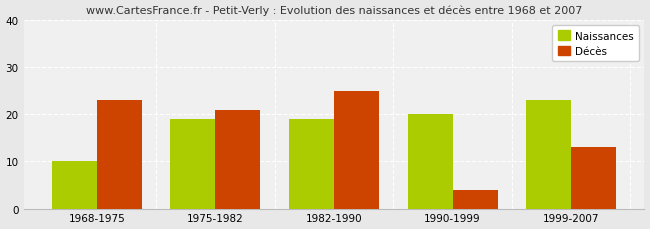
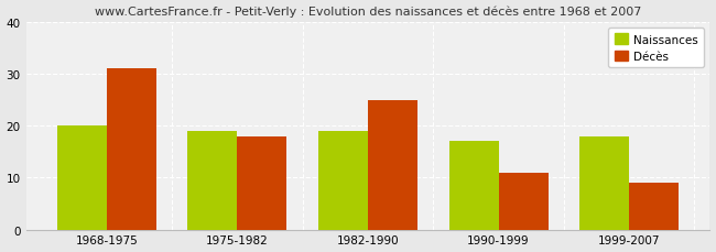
Naissances/1968-1975: 10 -> 20
Décès/1968-1975: 23 -> 31
Décès/1975-1982: 21 -> 18
Naissances/1990-1999: 20 -> 17
Décès/1990-1999: 4 -> 11
Naissances/1999-2007: 23 -> 18
Décès/1999-2007: 13 -> 9
